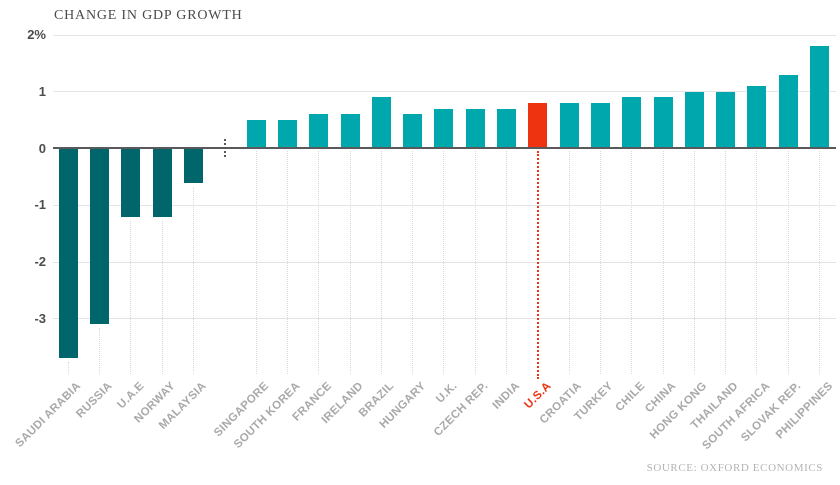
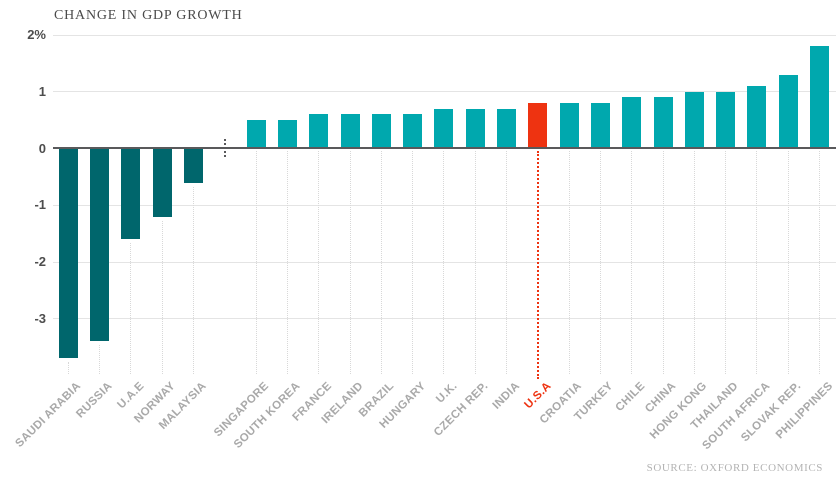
RUSSIA: -3.1% -> -3.4%
U.A.E: -1.2% -> -1.6%
BRAZIL: 0.9% -> 0.6%
